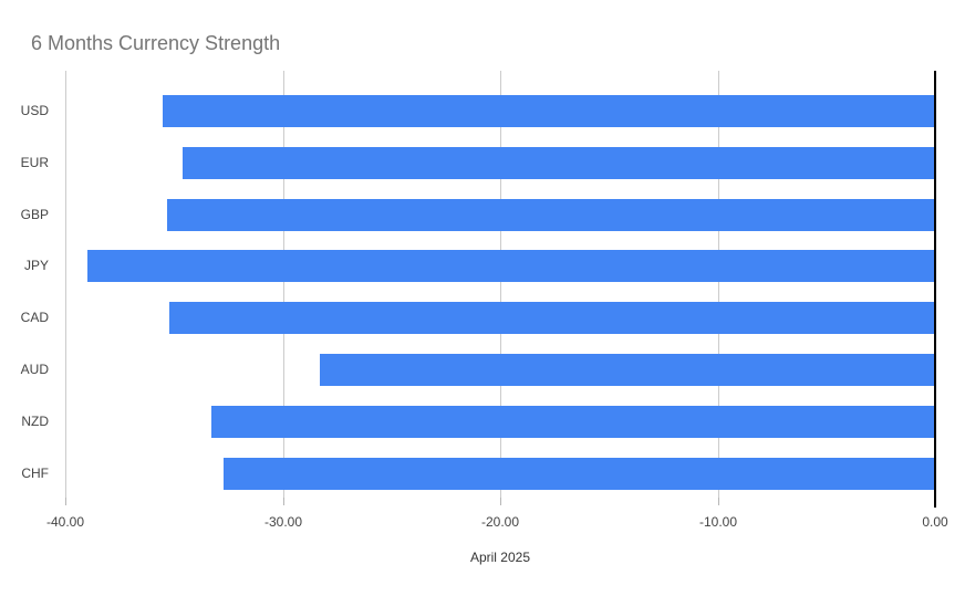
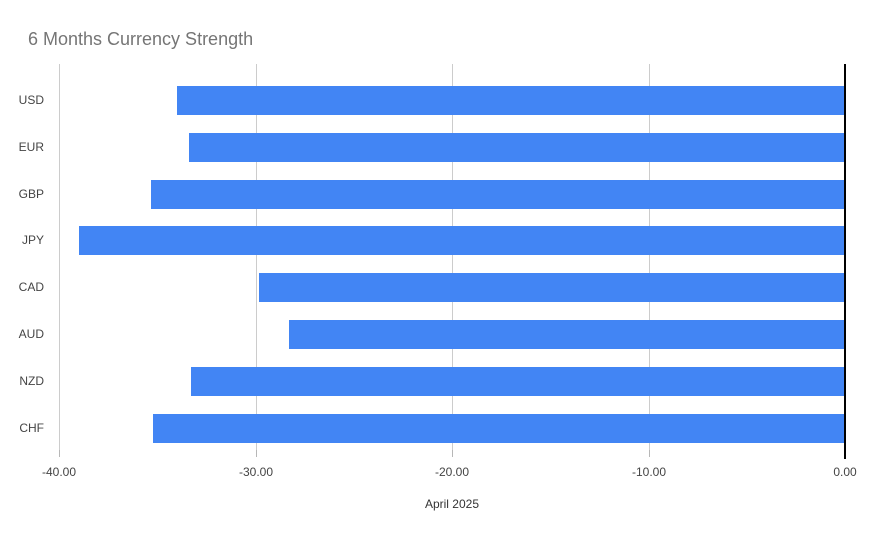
USD: -35.5 -> -34.0
EUR: -34.6 -> -33.4
CAD: -35.2 -> -29.8
CHF: -32.7 -> -35.2
